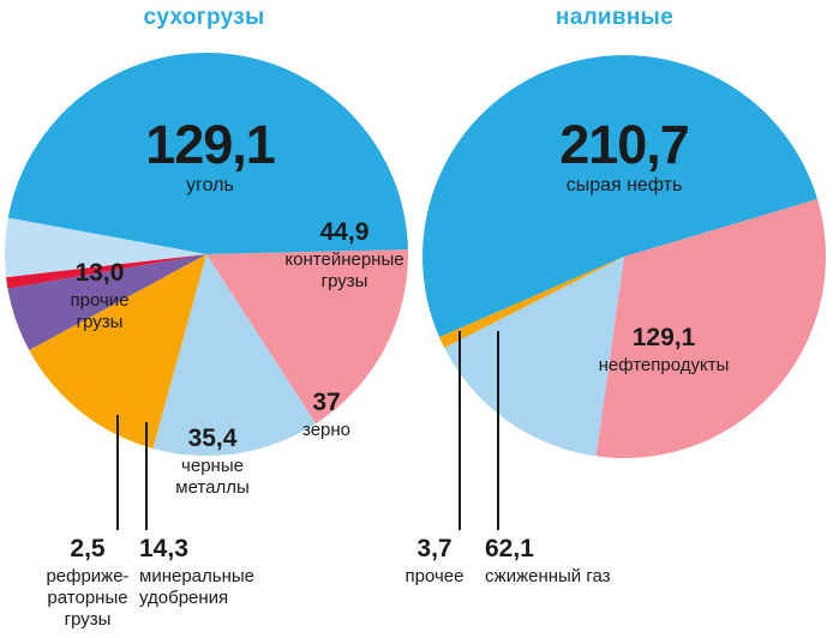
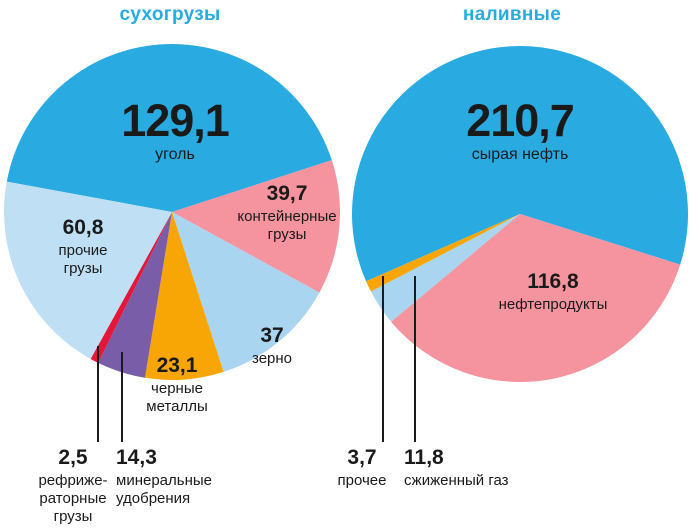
сухогрузы/контейнерные грузы: 44,9 -> 39,7
сухогрузы/черные металлы: 35,4 -> 23,1
сухогрузы/прочие грузы: 13,0 -> 60,8
наливные/нефтепродукты: 129,1 -> 116,8
наливные/сжиженный газ: 62,1 -> 11,8
